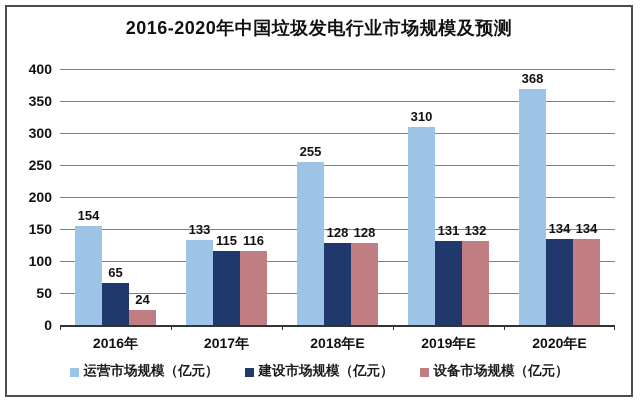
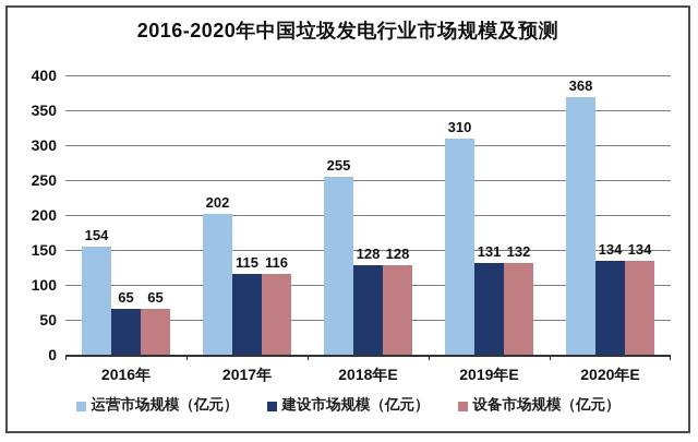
设备市场规模（亿元）/2016年: 24 -> 65
运营市场规模（亿元）/2017年: 133 -> 202
